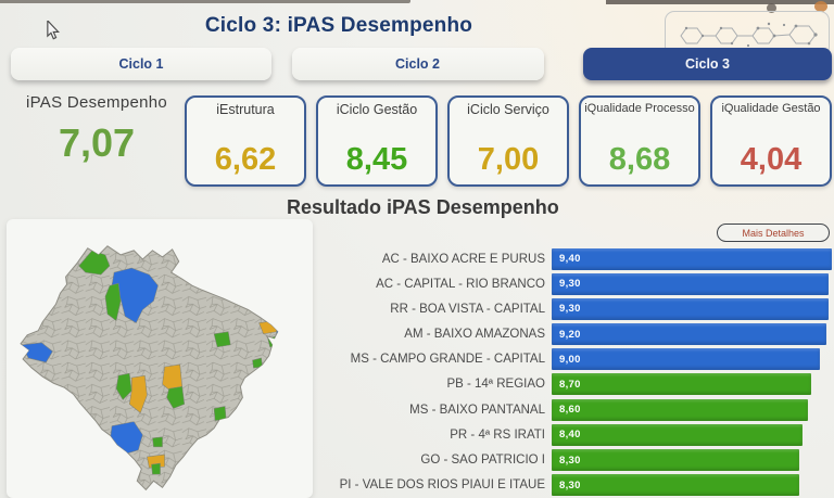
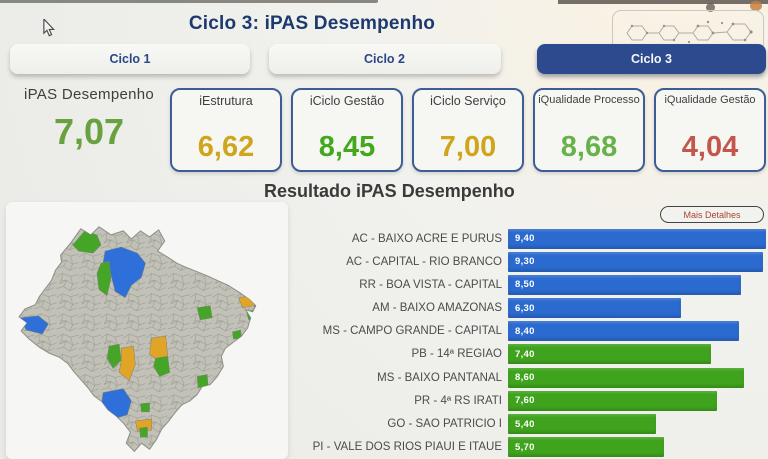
RR - BOA VISTA - CAPITAL: 9,30 -> 8,50
AM - BAIXO AMAZONAS: 9,20 -> 6,30
MS - CAMPO GRANDE - CAPITAL: 9,00 -> 8,40
PB - 14ª REGIÃO: 8,70 -> 7,40
PR - 4ª RS IRATI: 8,40 -> 7,60
GO - SÃO PATRÍCIO I: 8,30 -> 5,40
PI - VALE DOS RIOS PIAUÍ E ITAUE: 8,30 -> 5,70
